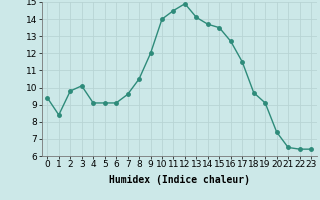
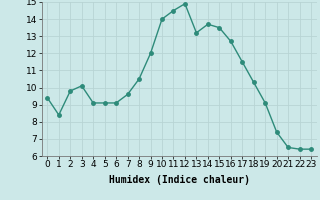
13: 14.1 -> 13.2
18: 9.7 -> 10.3
